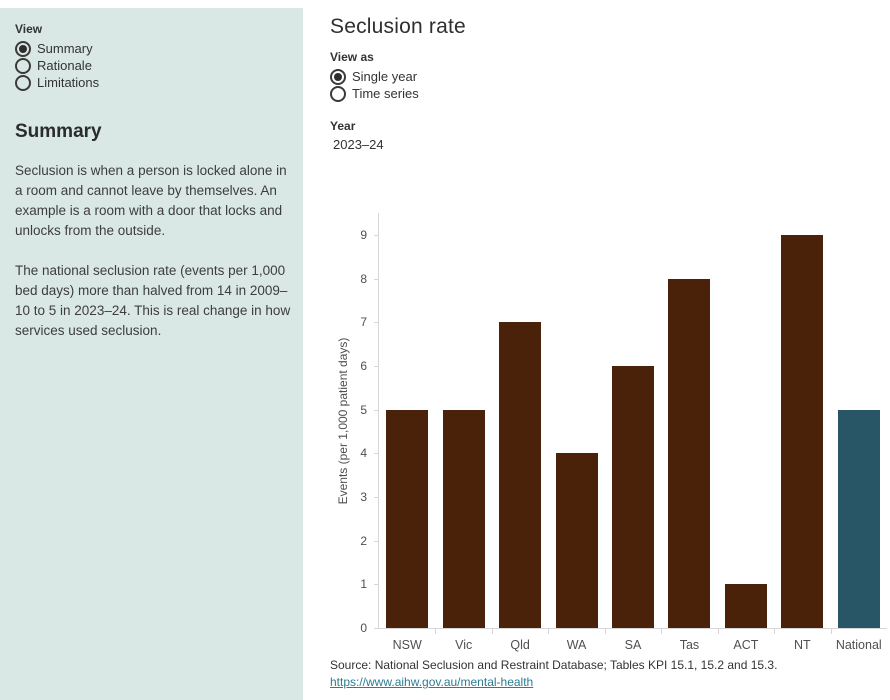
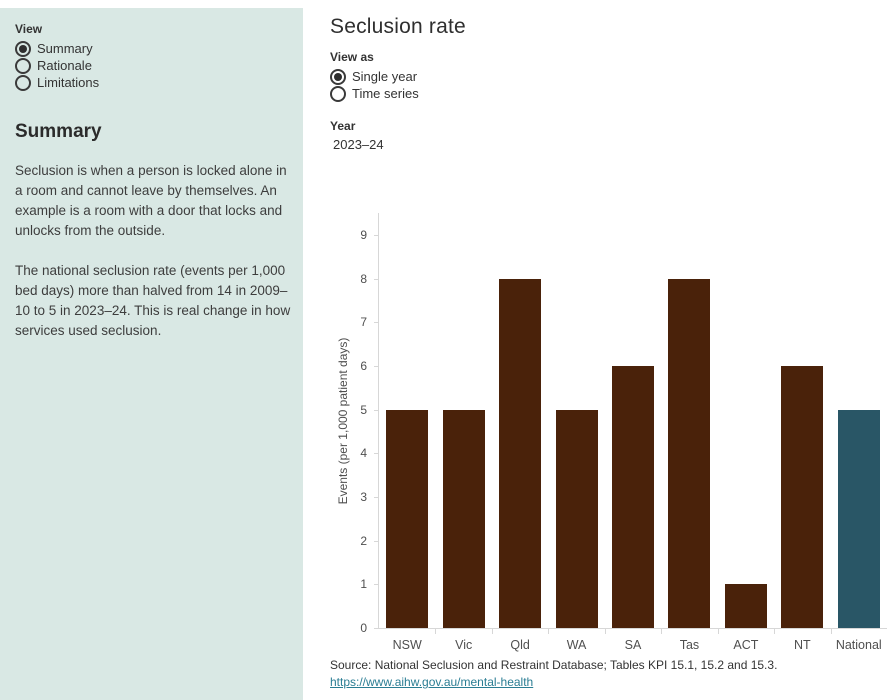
Qld: 7 -> 8
WA: 4 -> 5
NT: 9 -> 6
